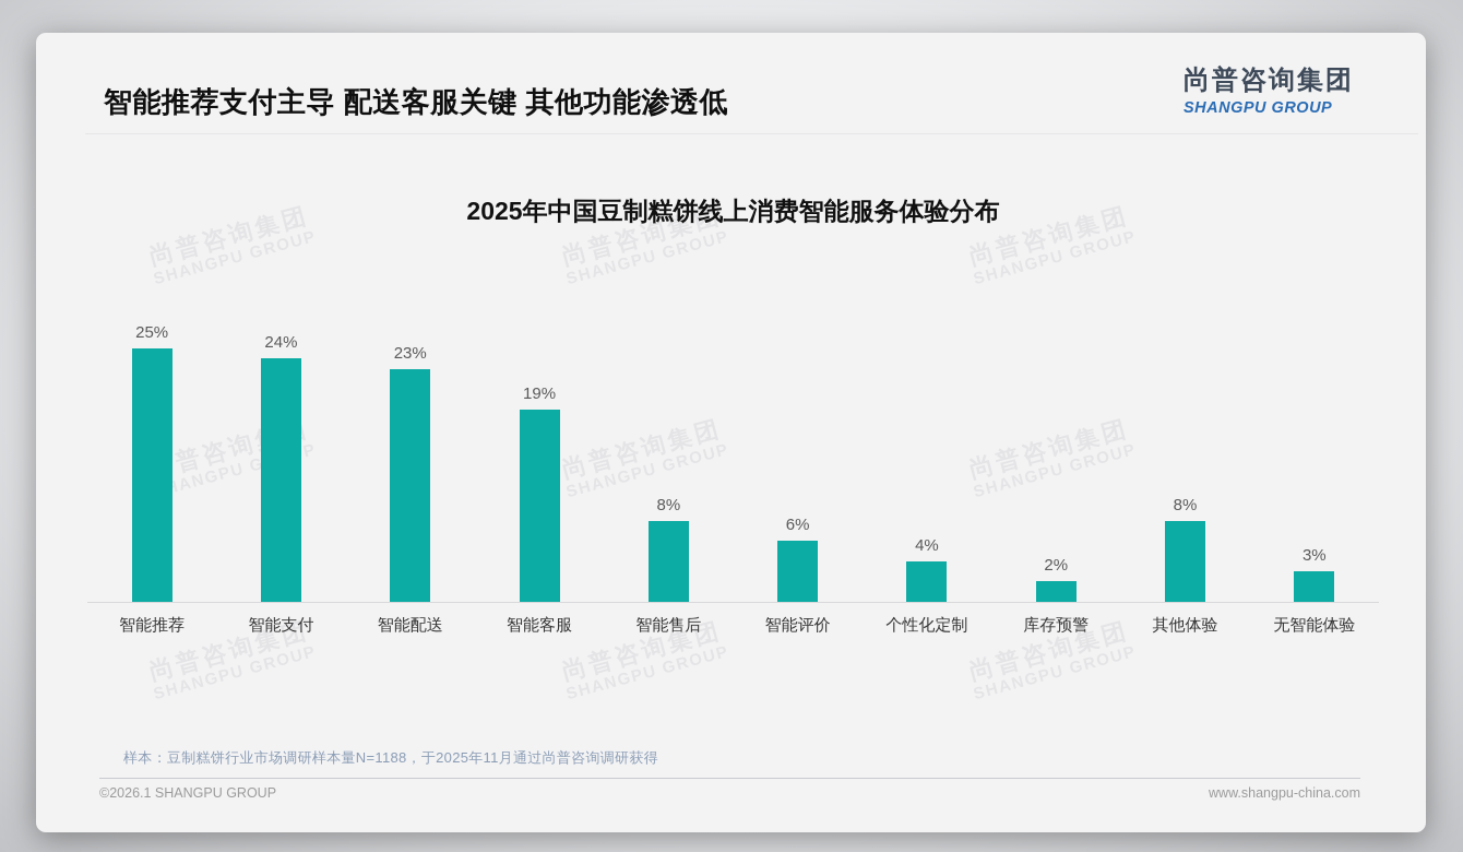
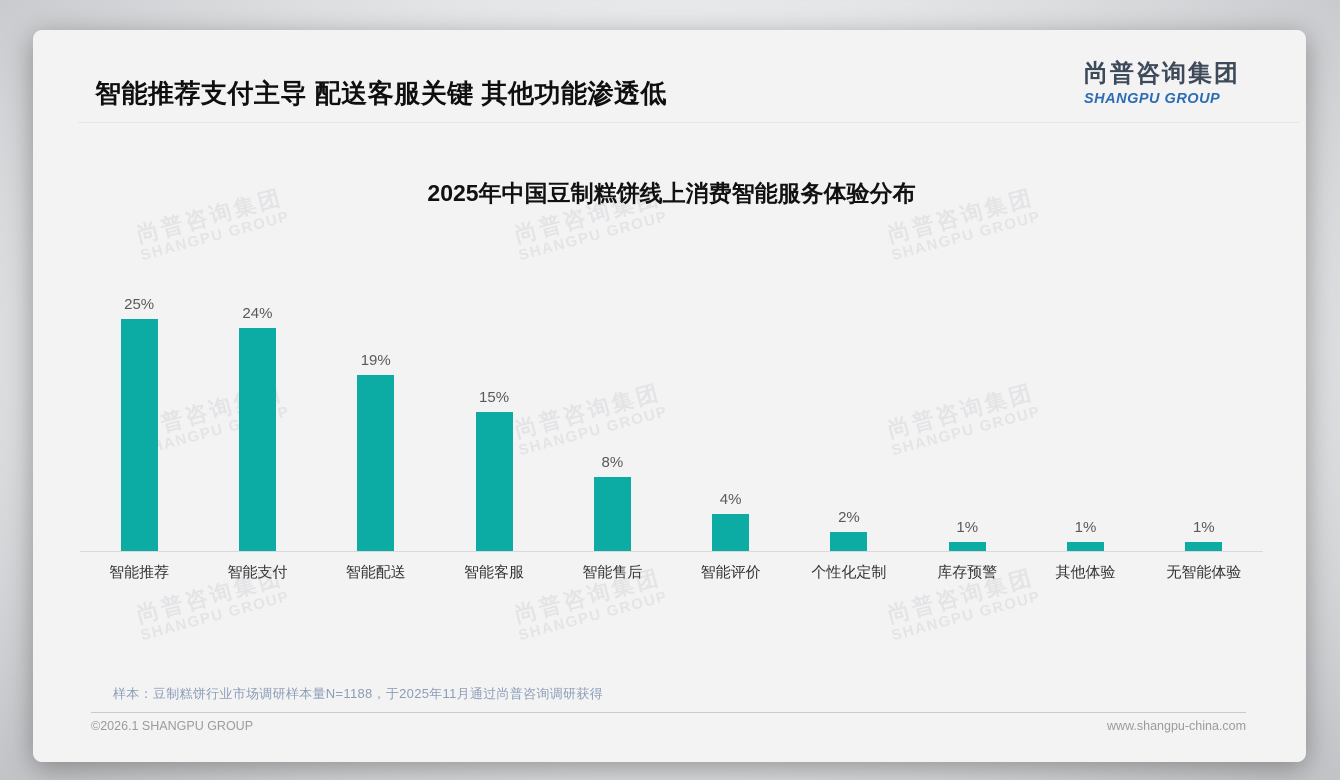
智能配送: 23% -> 19%
智能客服: 19% -> 15%
智能评价: 6% -> 4%
个性化定制: 4% -> 2%
库存预警: 2% -> 1%
其他体验: 8% -> 1%
无智能体验: 3% -> 1%
